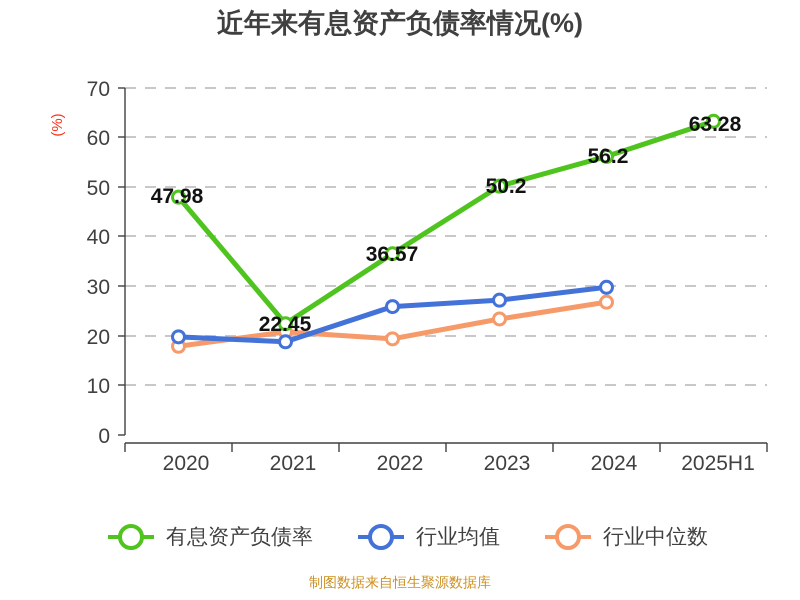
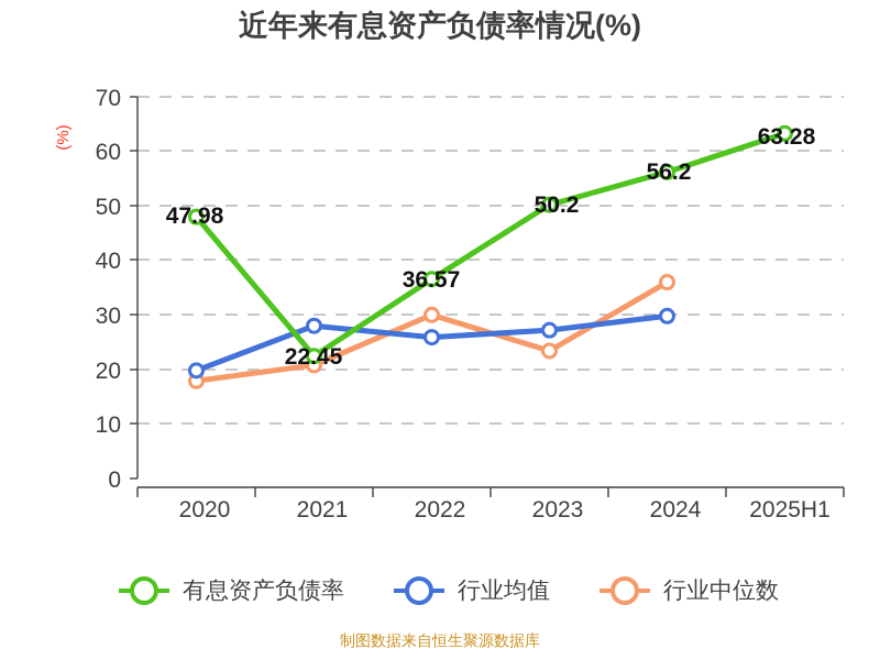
行业均值/2021: 19 -> 28
行业中位数/2022: 19 -> 30
行业中位数/2024: 27 -> 36
